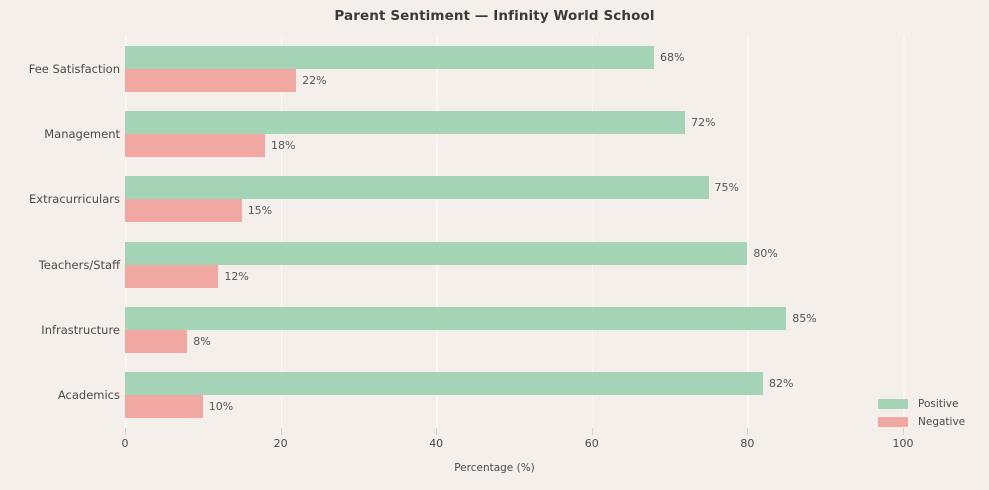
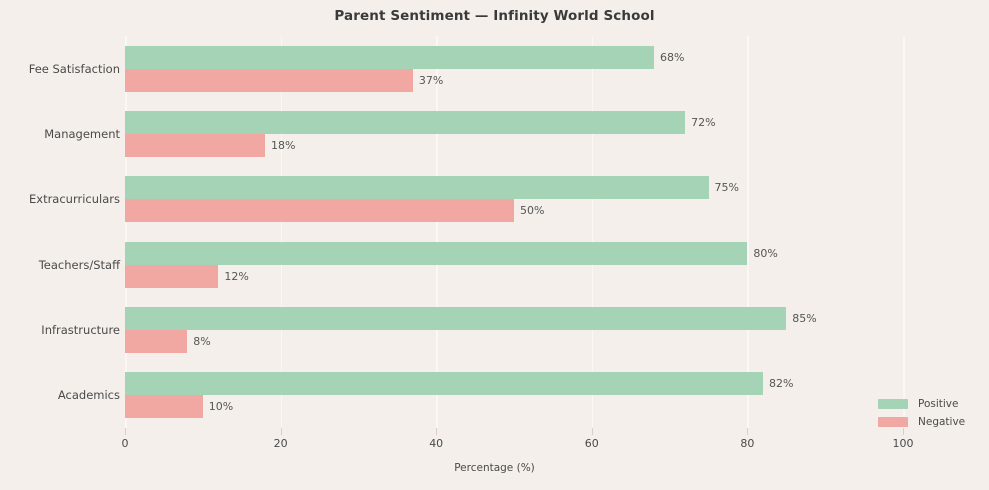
Negative/Fee Satisfaction: 22% -> 37%
Negative/Extracurriculars: 15% -> 50%
